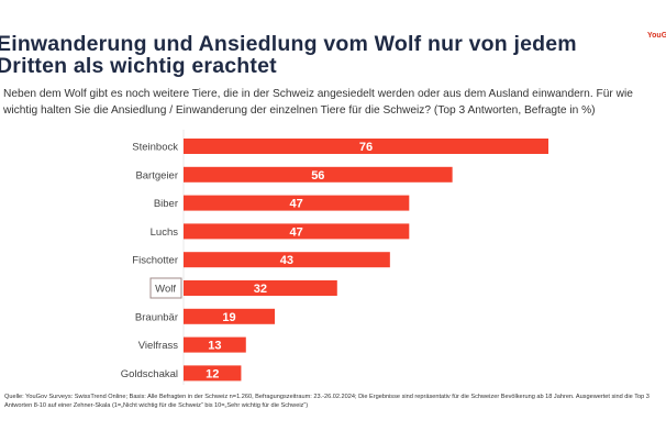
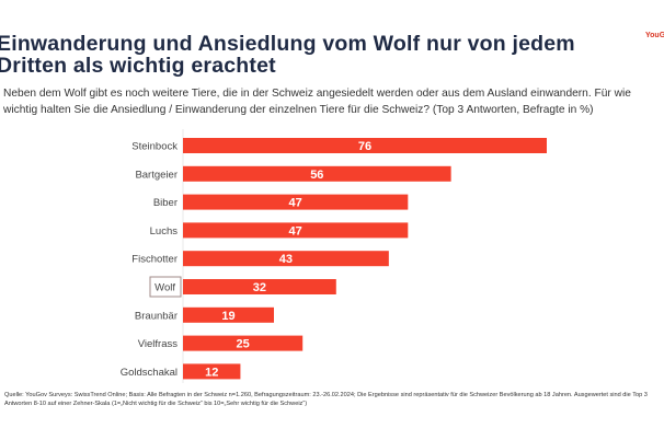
Vielfrass: 13 -> 25
